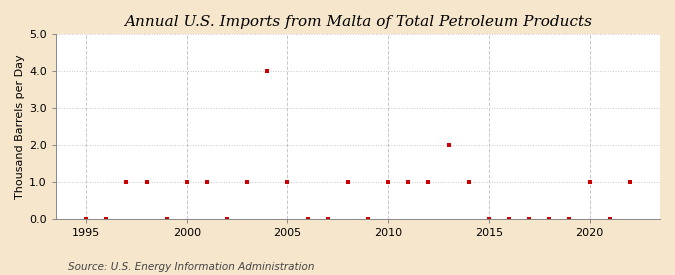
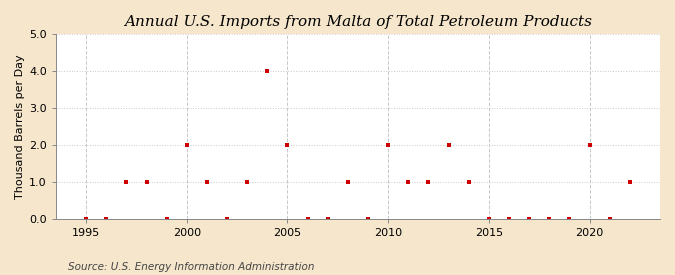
2000: 1 -> 2
2005: 1 -> 2
2010: 1 -> 2
2020: 1 -> 2
